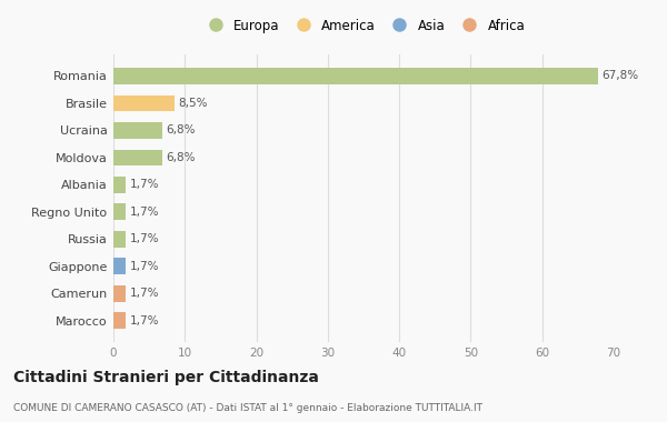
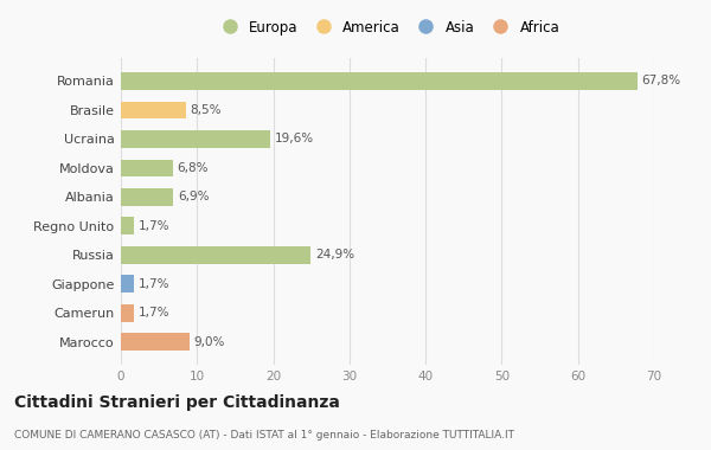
Ucraina: 6,8% -> 19,6%
Albania: 1,7% -> 6,9%
Russia: 1,7% -> 24,9%
Marocco: 1,7% -> 9,0%
